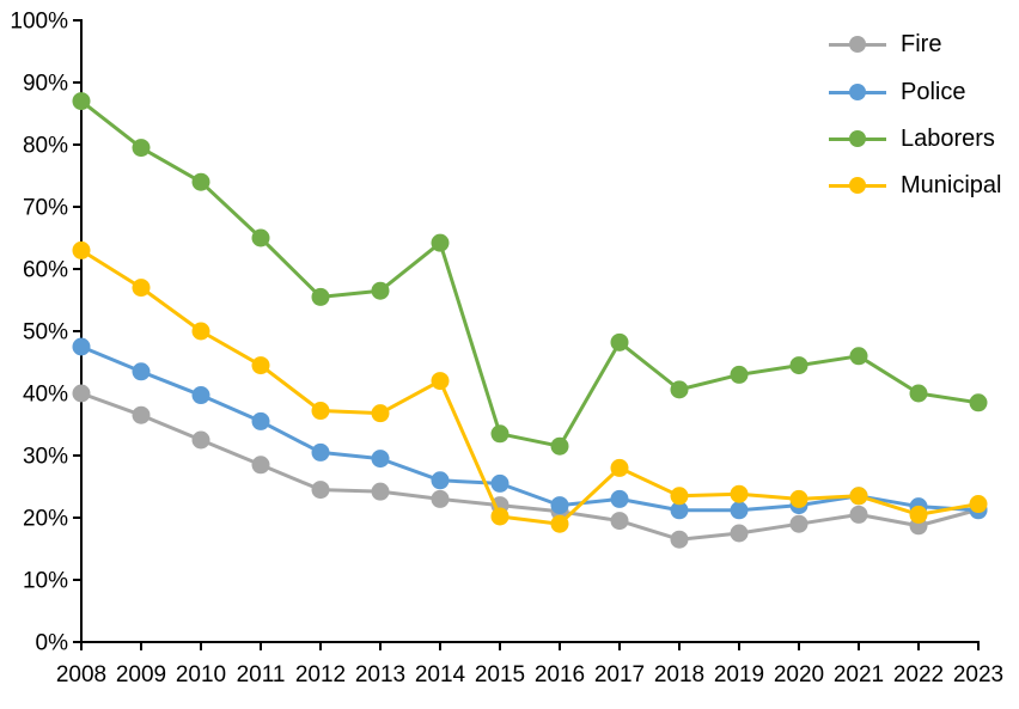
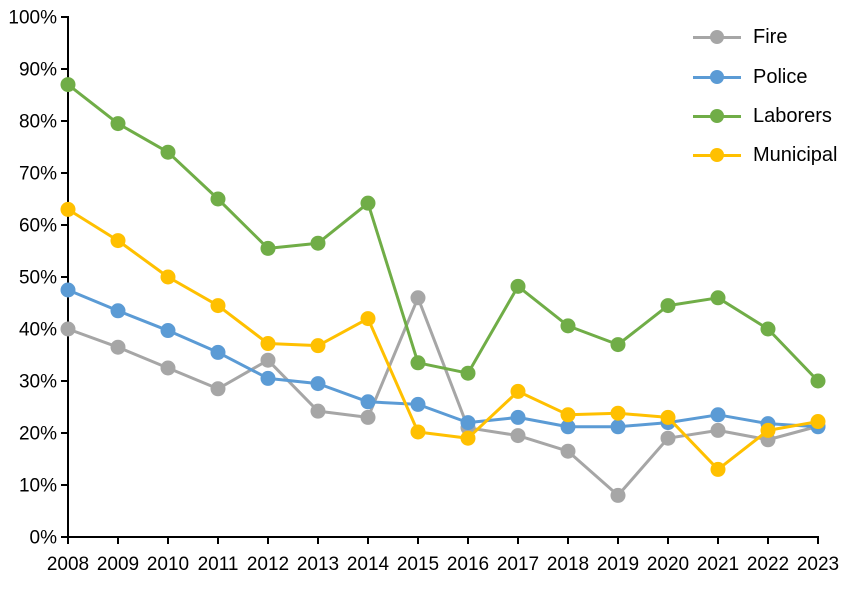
Fire/2012: 24% -> 34%
Fire/2015: 22% -> 46%
Fire/2019: 18% -> 8%
Laborers/2019: 43% -> 37%
Municipal/2021: 24% -> 13%
Laborers/2023: 38% -> 30%
